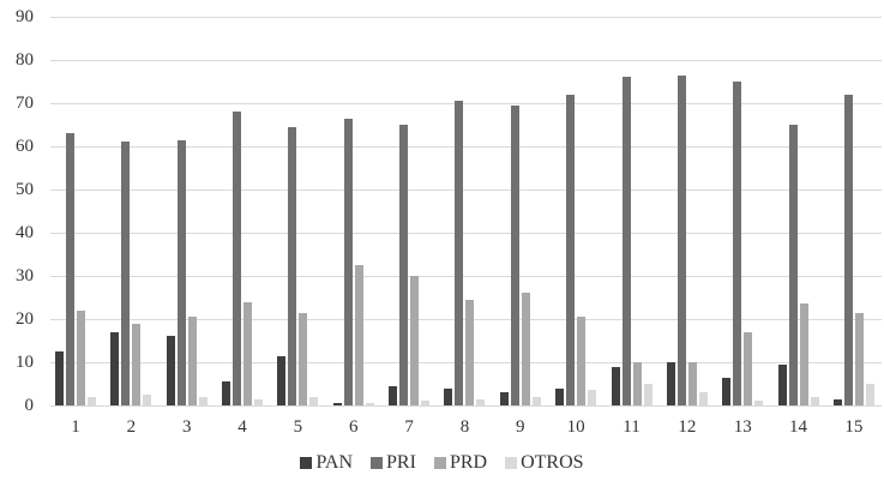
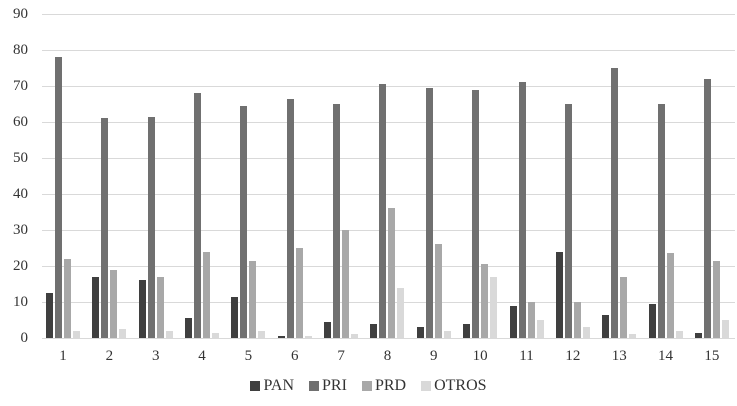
PRI/1: 63 -> 78
PRD/3: 20 -> 17
PRD/6: 32 -> 25
PRD/8: 24 -> 36
OTROS/8: 2 -> 14
PRI/10: 72 -> 69
OTROS/10: 4 -> 17
PRI/11: 76 -> 71
PAN/12: 10 -> 24
PRI/12: 76 -> 65
